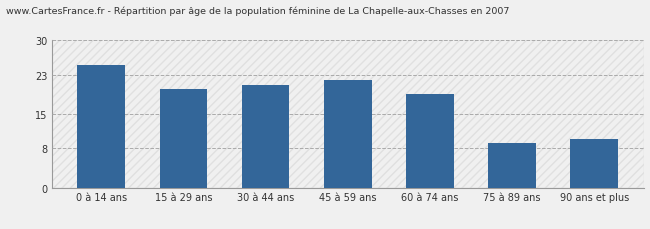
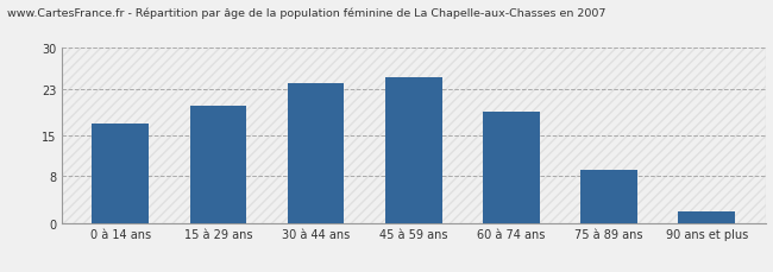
0 à 14 ans: 25 -> 17
30 à 44 ans: 21 -> 24
45 à 59 ans: 22 -> 25
90 ans et plus: 10 -> 2
